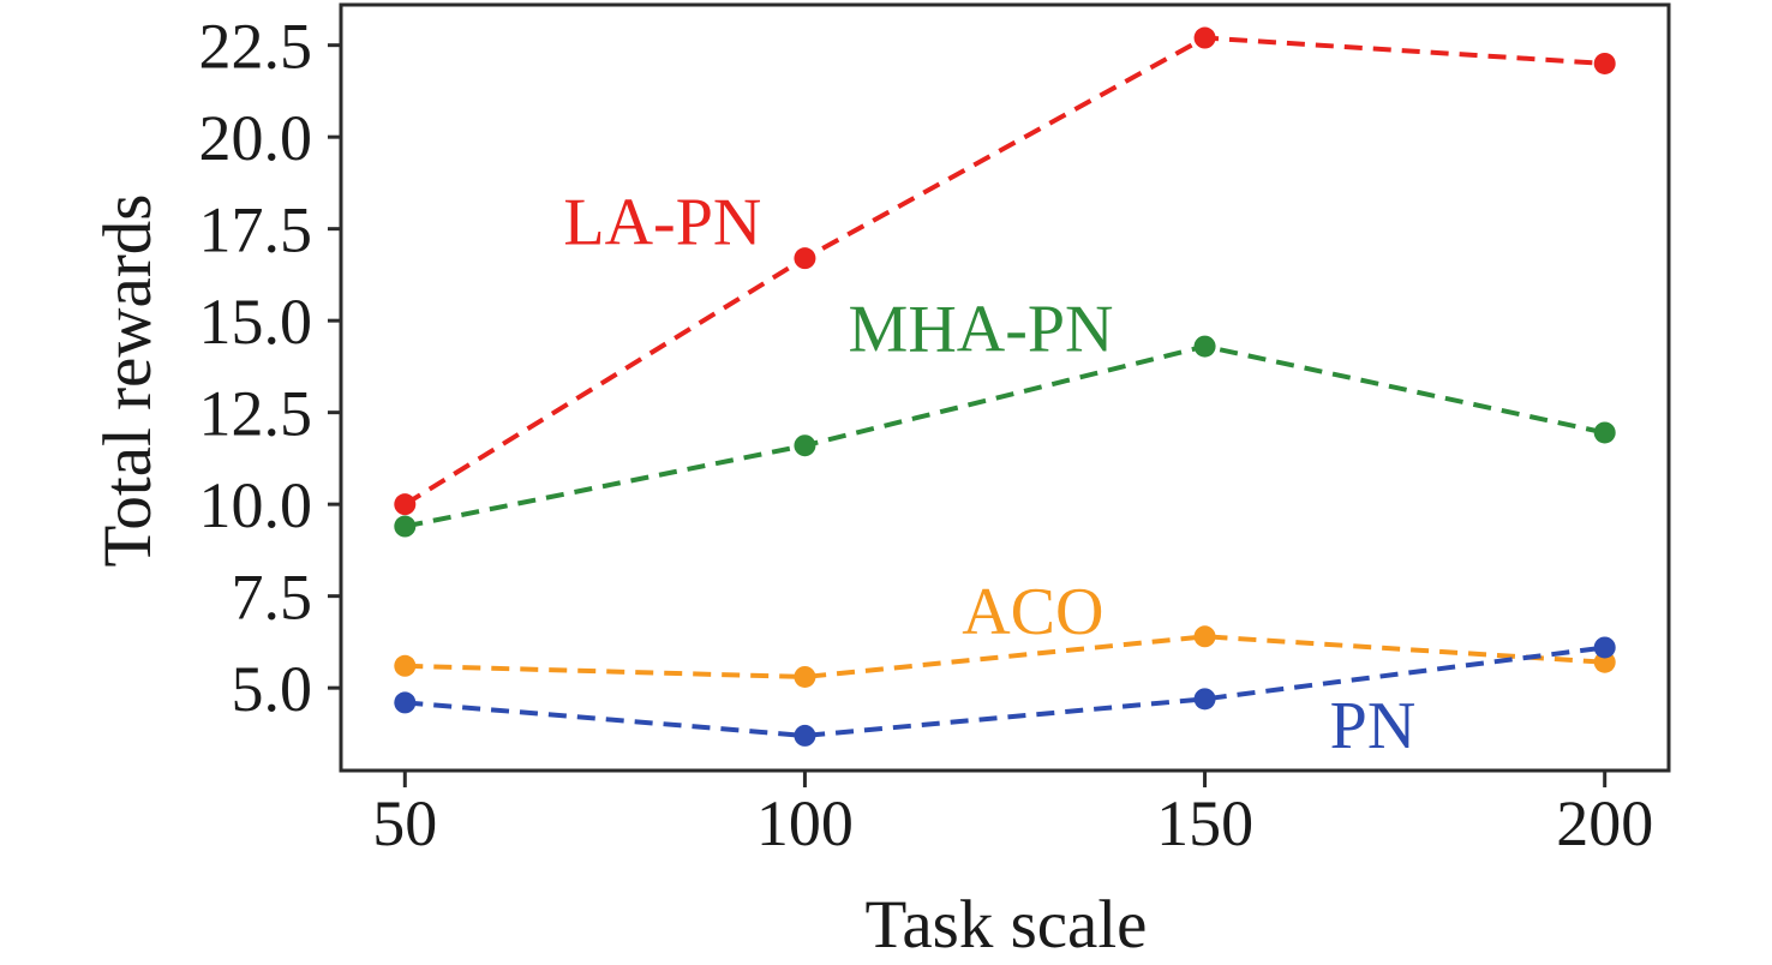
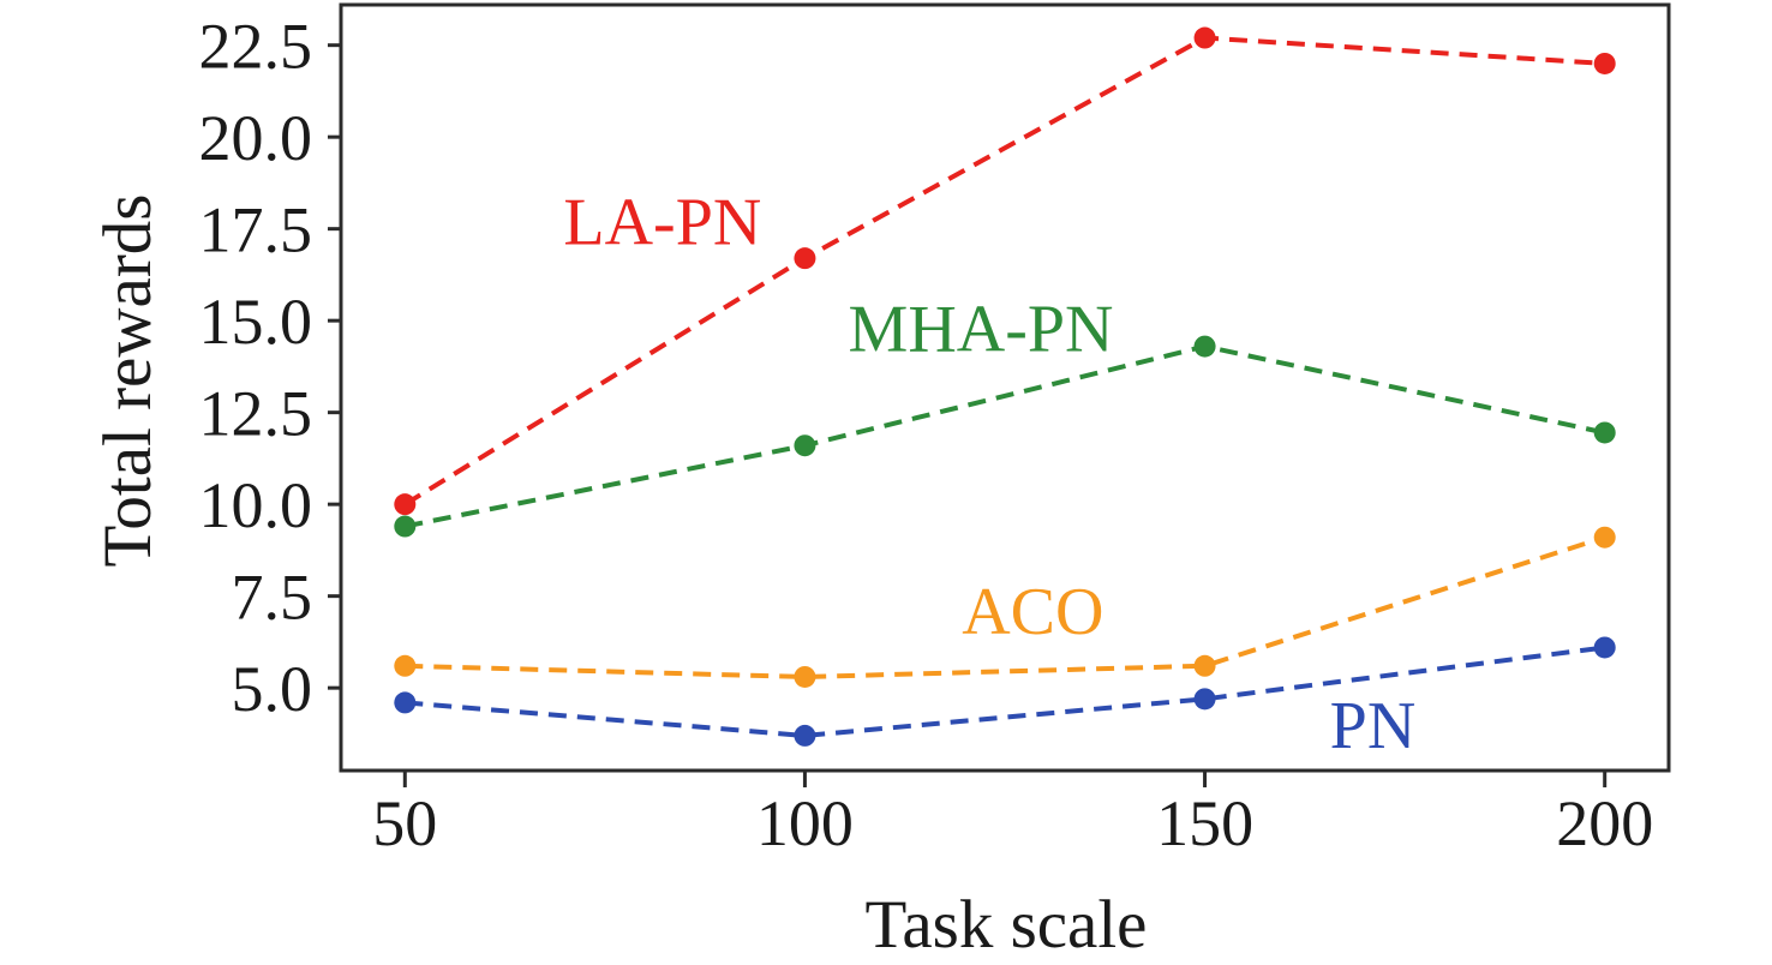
ACO/150: 6.4 -> 5.6
ACO/200: 5.7 -> 9.1
